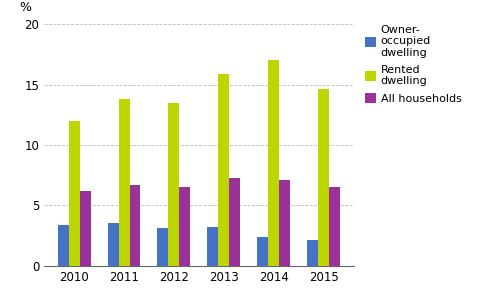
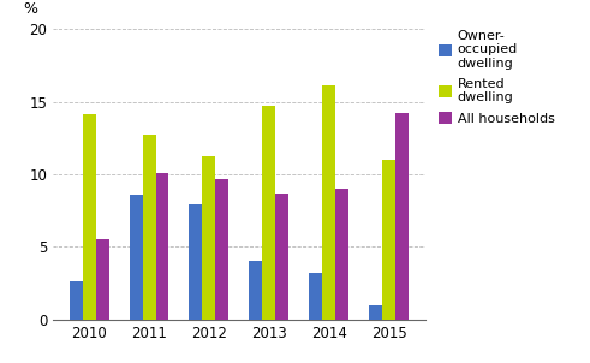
Owner- occupied dwelling/2010: 3.4 -> 2.6
Rented dwelling/2010: 12.0 -> 14.1
All households/2010: 6.2 -> 5.5
Owner- occupied dwelling/2011: 3.5 -> 8.6
Rented dwelling/2011: 13.8 -> 12.7
All households/2011: 6.7 -> 10.1
Owner- occupied dwelling/2012: 3.1 -> 7.9
Rented dwelling/2012: 13.5 -> 11.2
All households/2012: 6.5 -> 9.7
Owner- occupied dwelling/2013: 3.2 -> 4.0
Rented dwelling/2013: 15.9 -> 14.7
All households/2013: 7.3 -> 8.7
Owner- occupied dwelling/2014: 2.4 -> 3.2
Rented dwelling/2014: 17.0 -> 16.1
All households/2014: 7.1 -> 9.0
Owner- occupied dwelling/2015: 2.1 -> 1.0
Rented dwelling/2015: 14.6 -> 11.0
All households/2015: 6.5 -> 14.2
